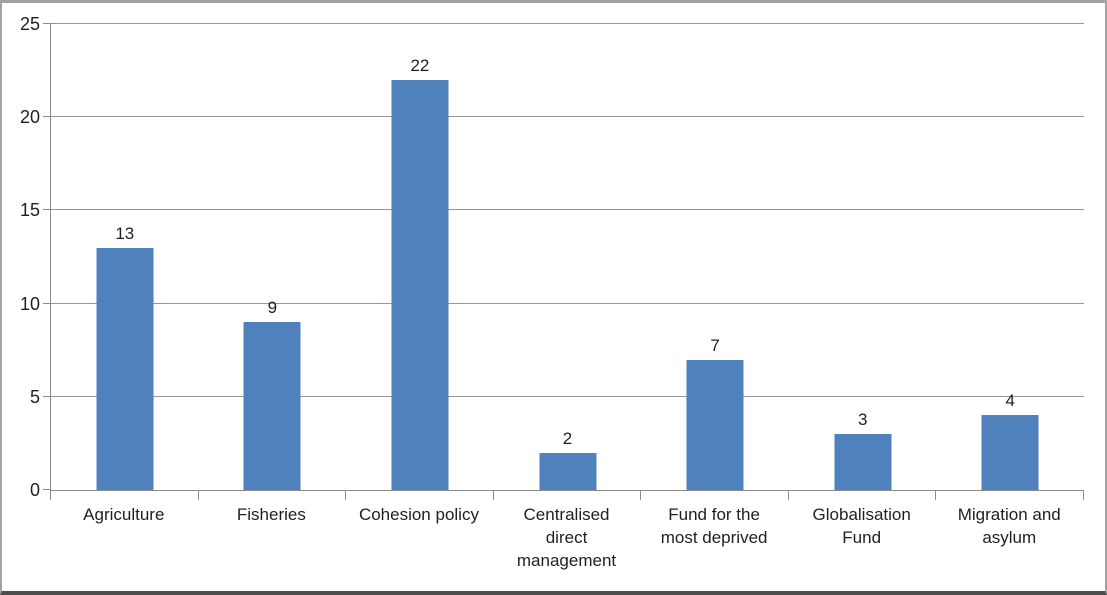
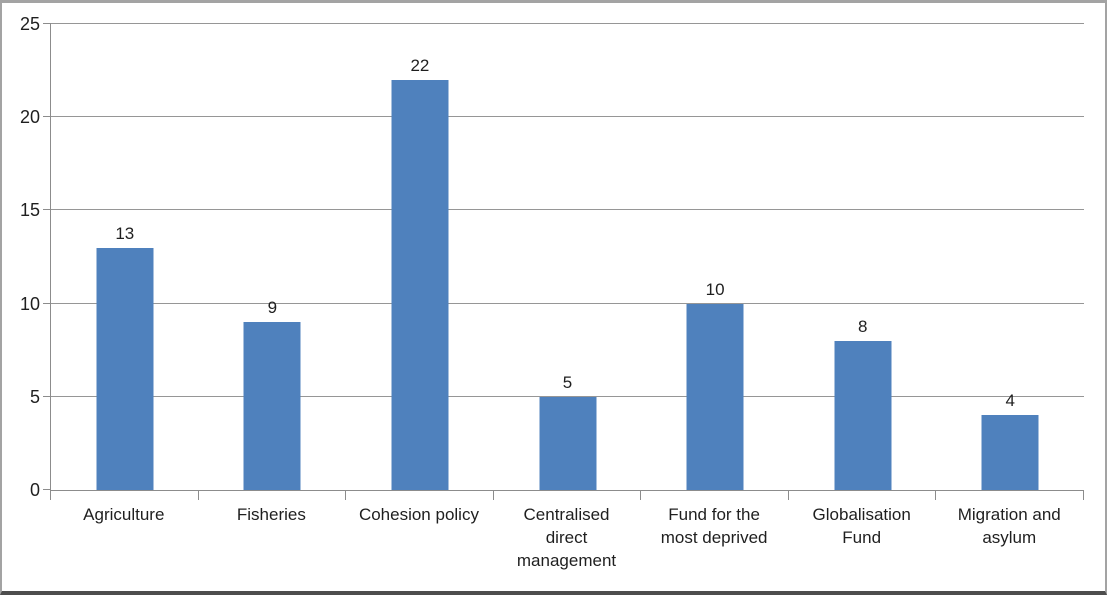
Centralised direct management: 2 -> 5
Fund for the most deprived: 7 -> 10
Globalisation Fund: 3 -> 8
